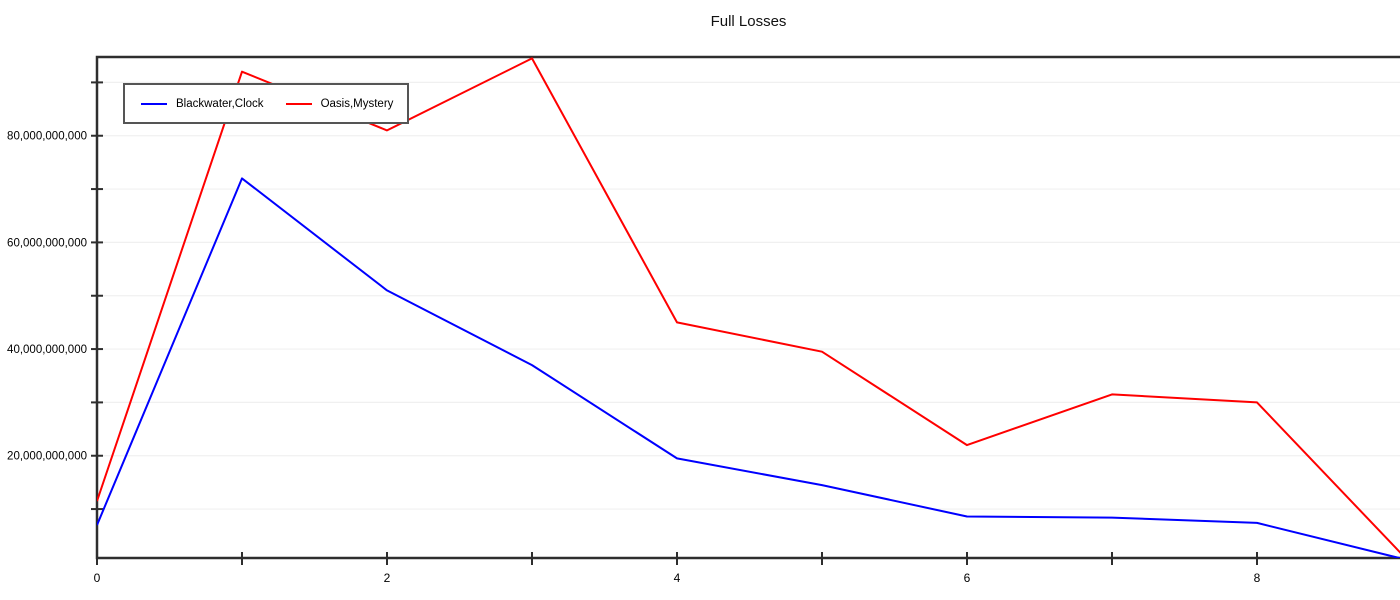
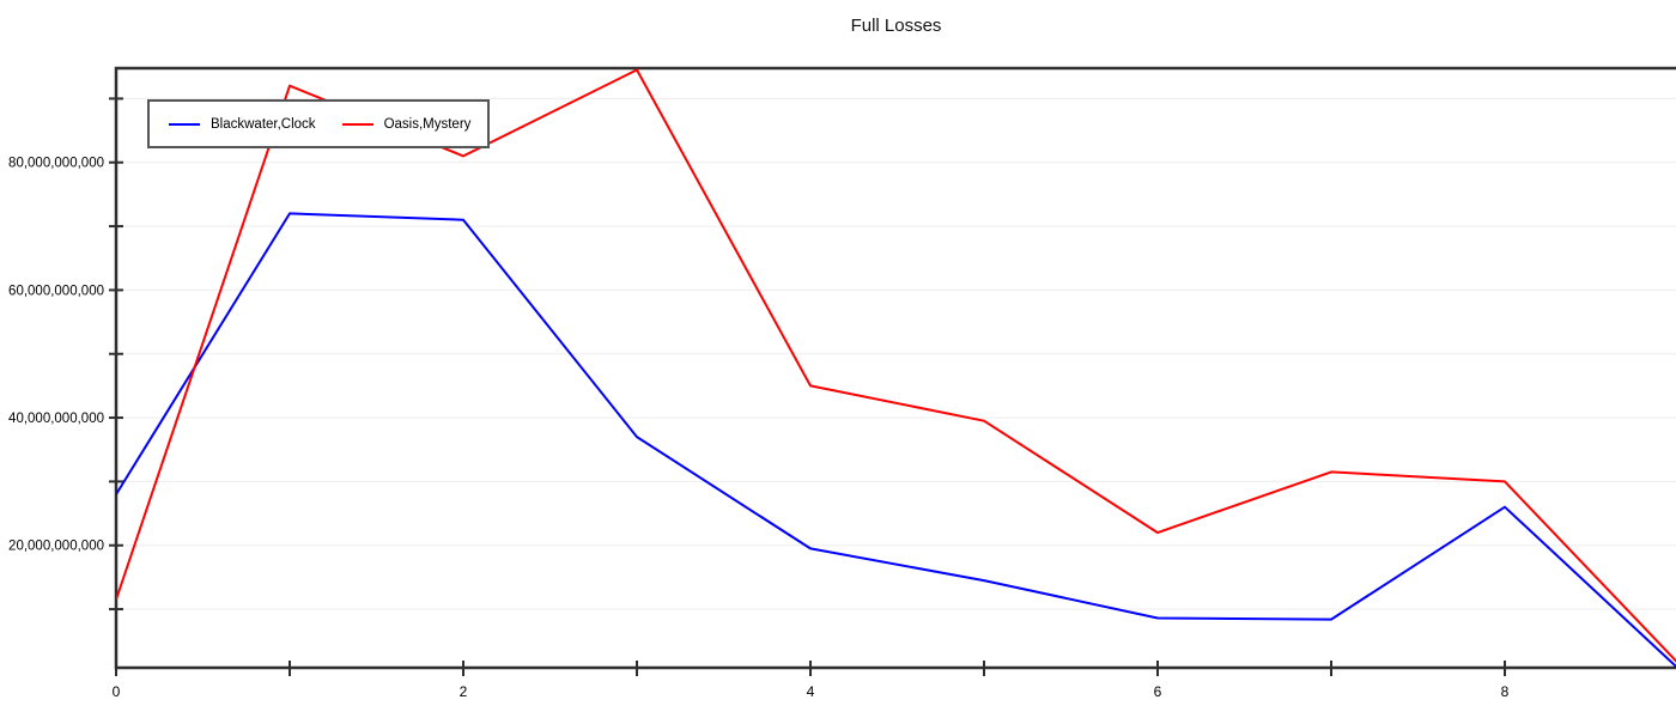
Blackwater,Clock/0: 7000000000 -> 28000000000
Blackwater,Clock/2: 51000000000 -> 71000000000
Blackwater,Clock/8: 7000000000 -> 26000000000
